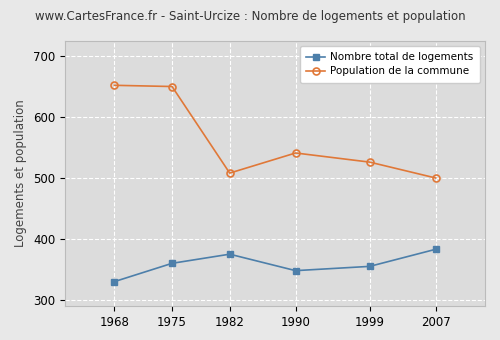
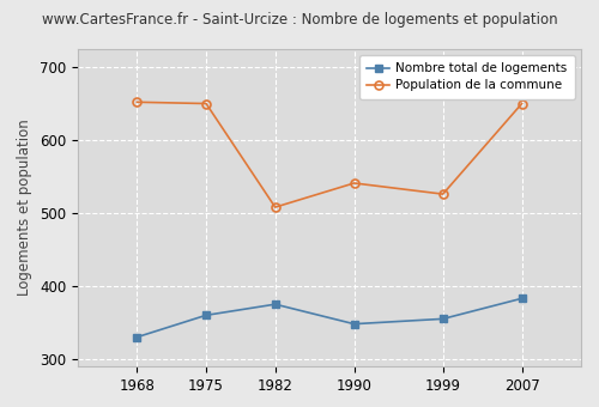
Population de la commune/2007: 500 -> 650
